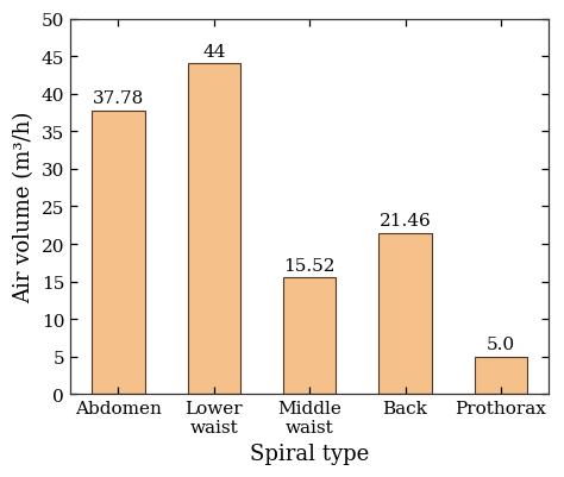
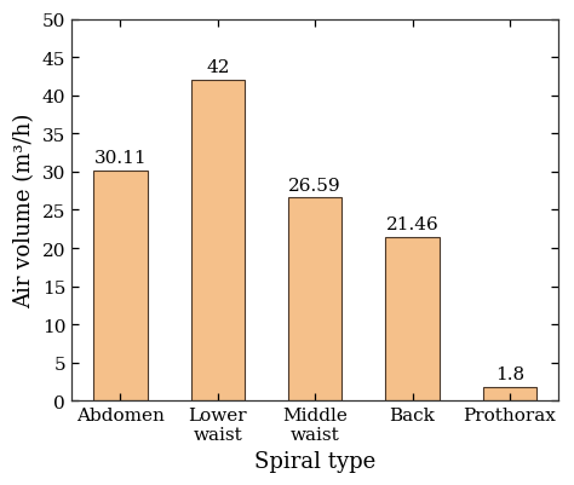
Abdomen: 37.78 -> 30.11
Lower waist: 44 -> 42
Middle waist: 15.52 -> 26.59
Prothorax: 5.0 -> 1.8
